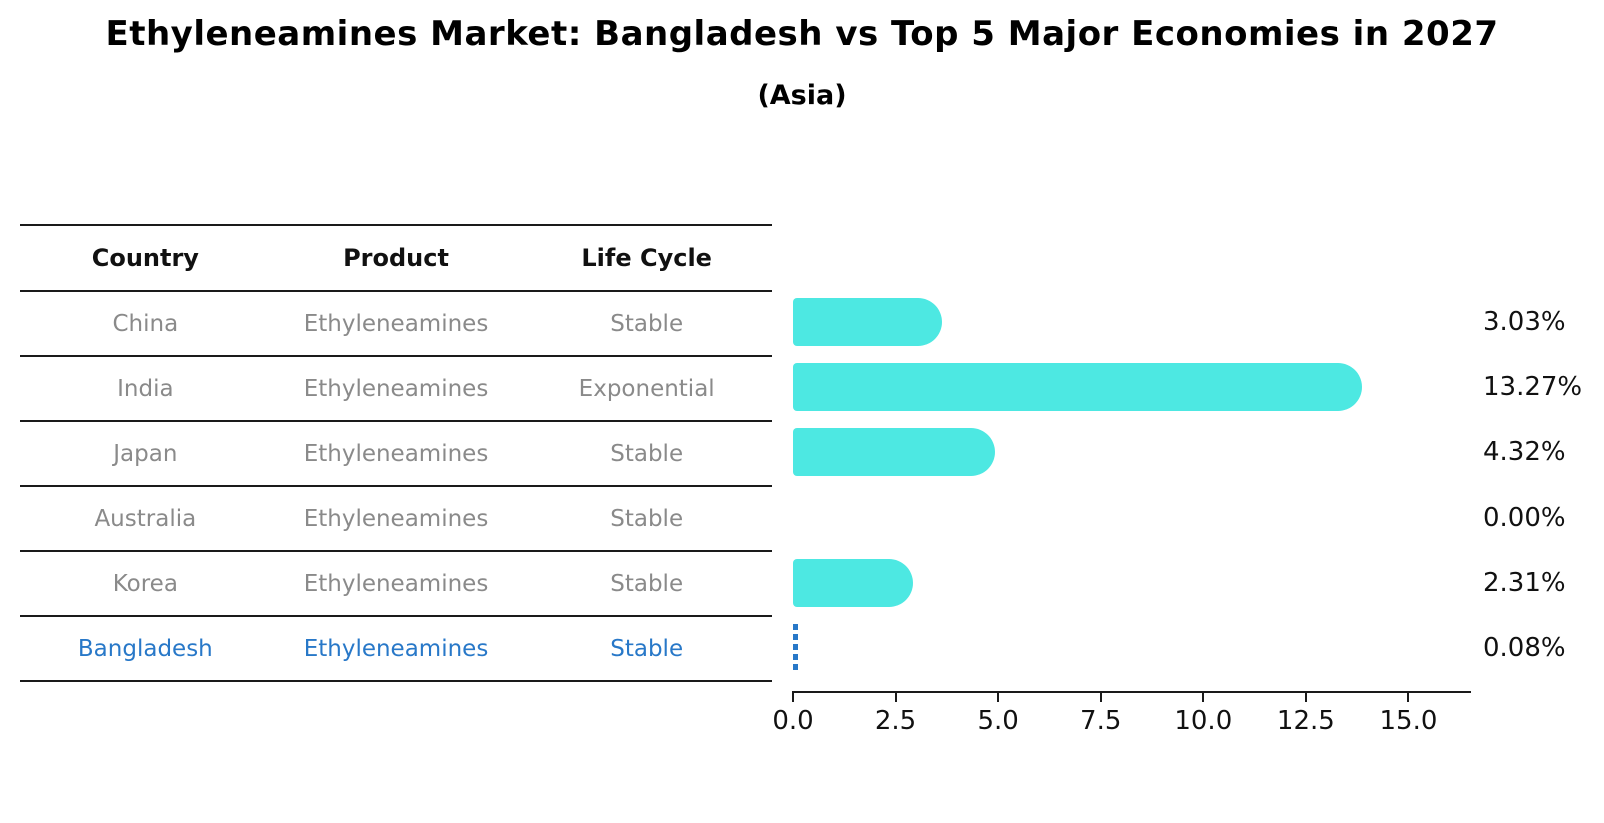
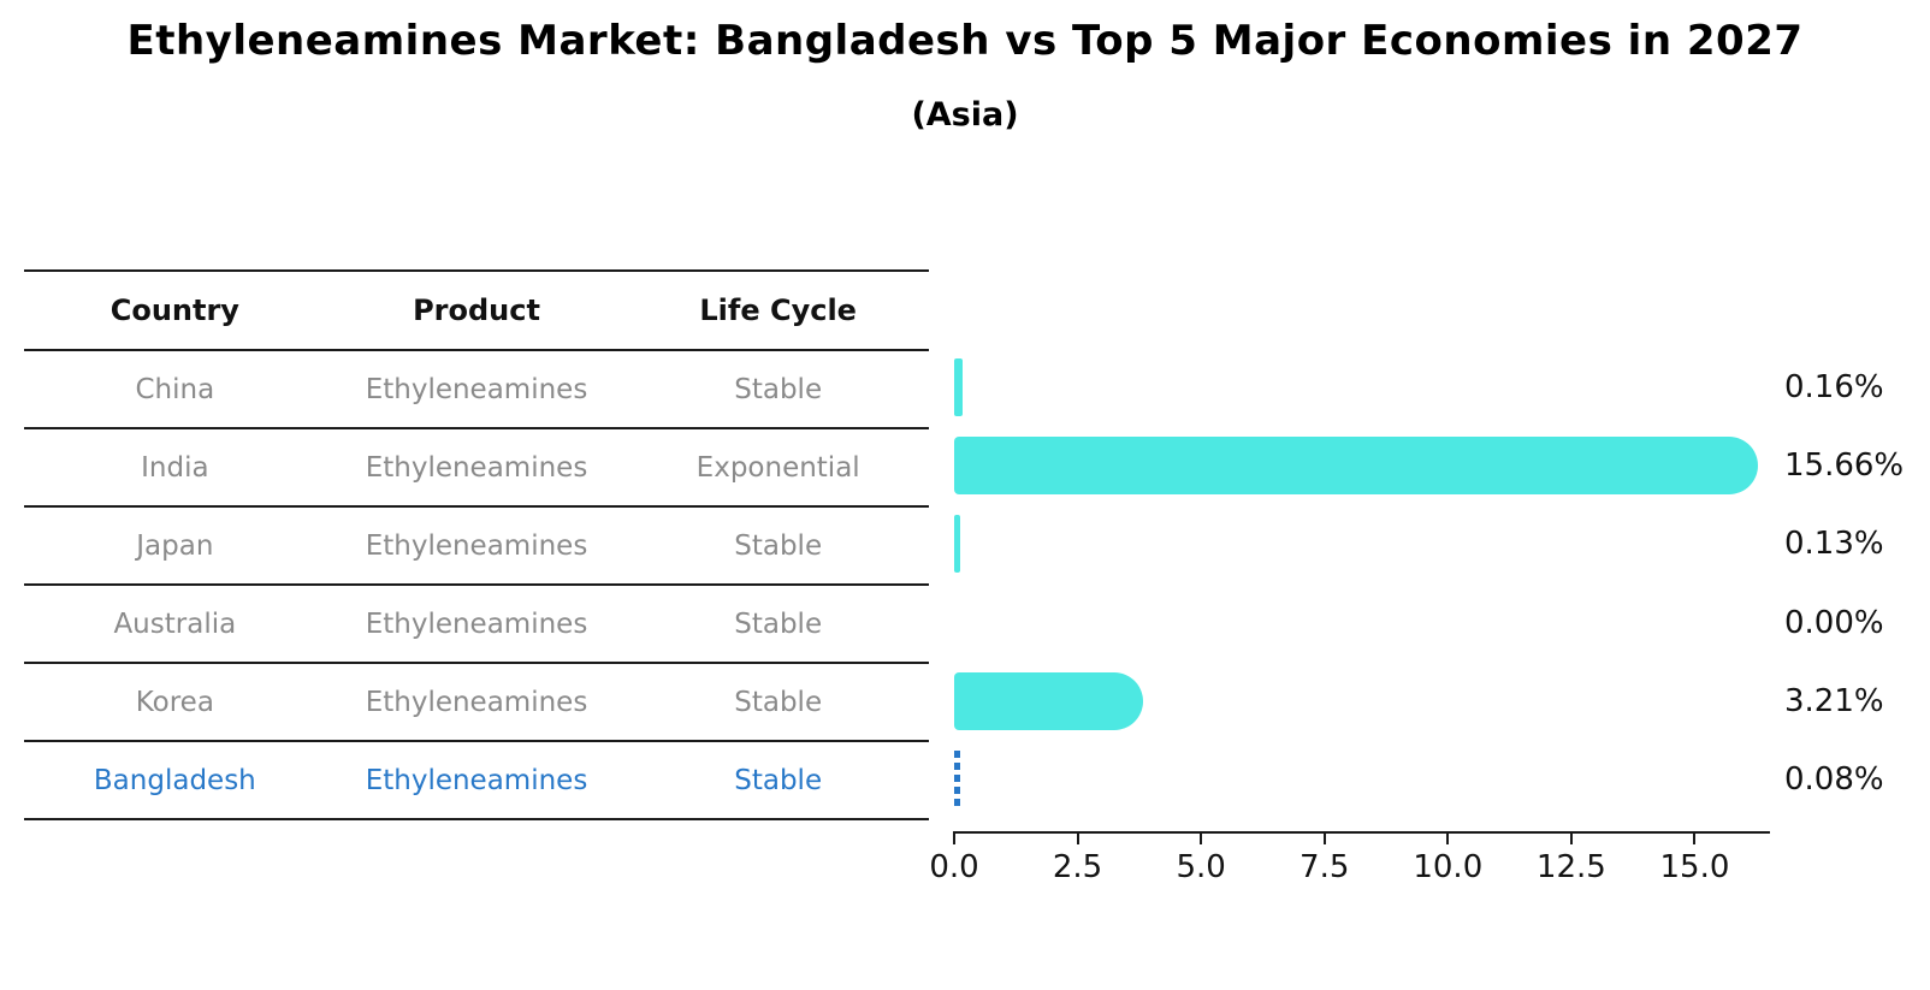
China: 3.03% -> 0.16%
India: 13.27% -> 15.66%
Japan: 4.32% -> 0.13%
Korea: 2.31% -> 3.21%
